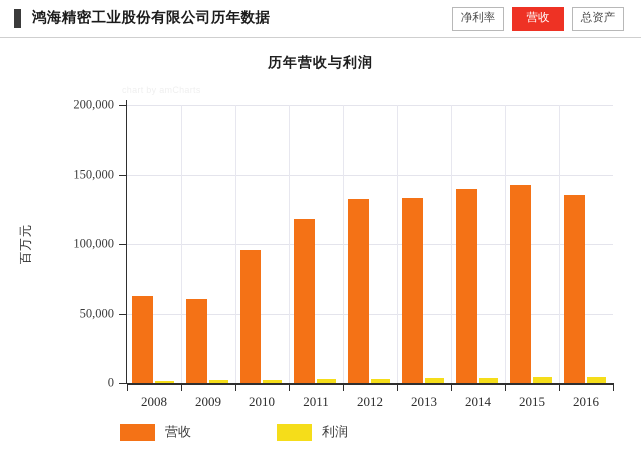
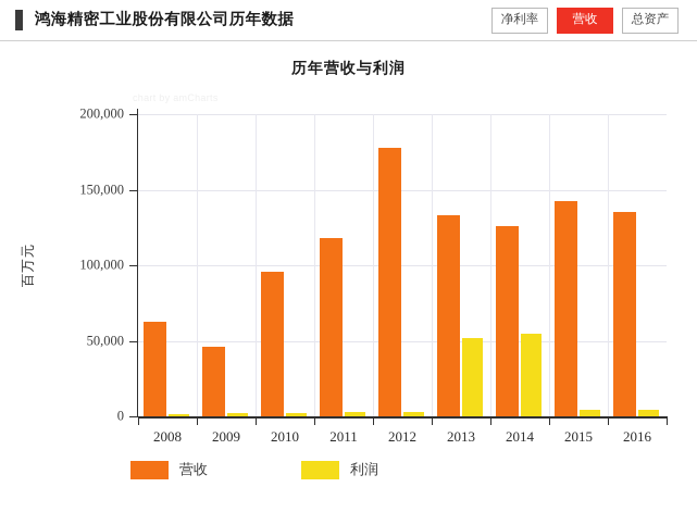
营收/2009: 60000 -> 46000
营收/2012: 132000 -> 178000
利润/2013: 4000 -> 52000
营收/2014: 140000 -> 126000
利润/2014: 4000 -> 55000
